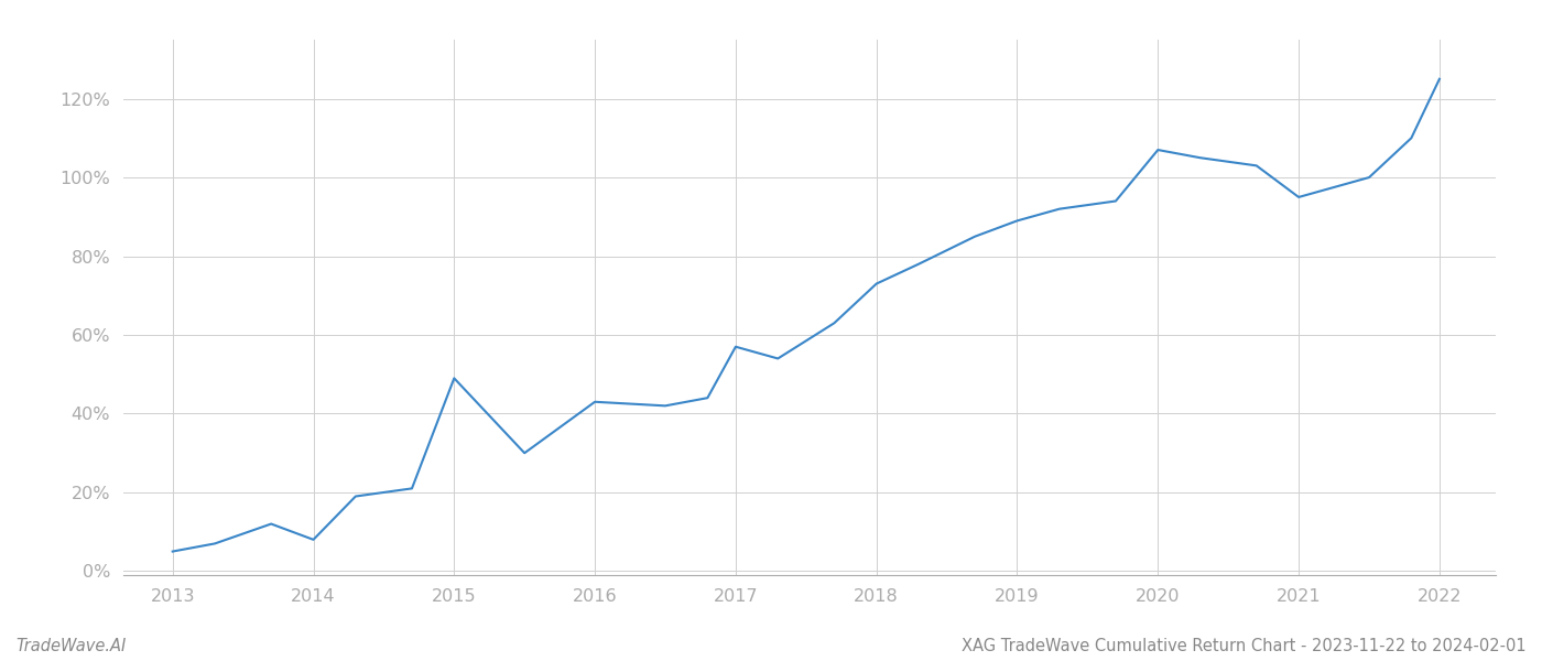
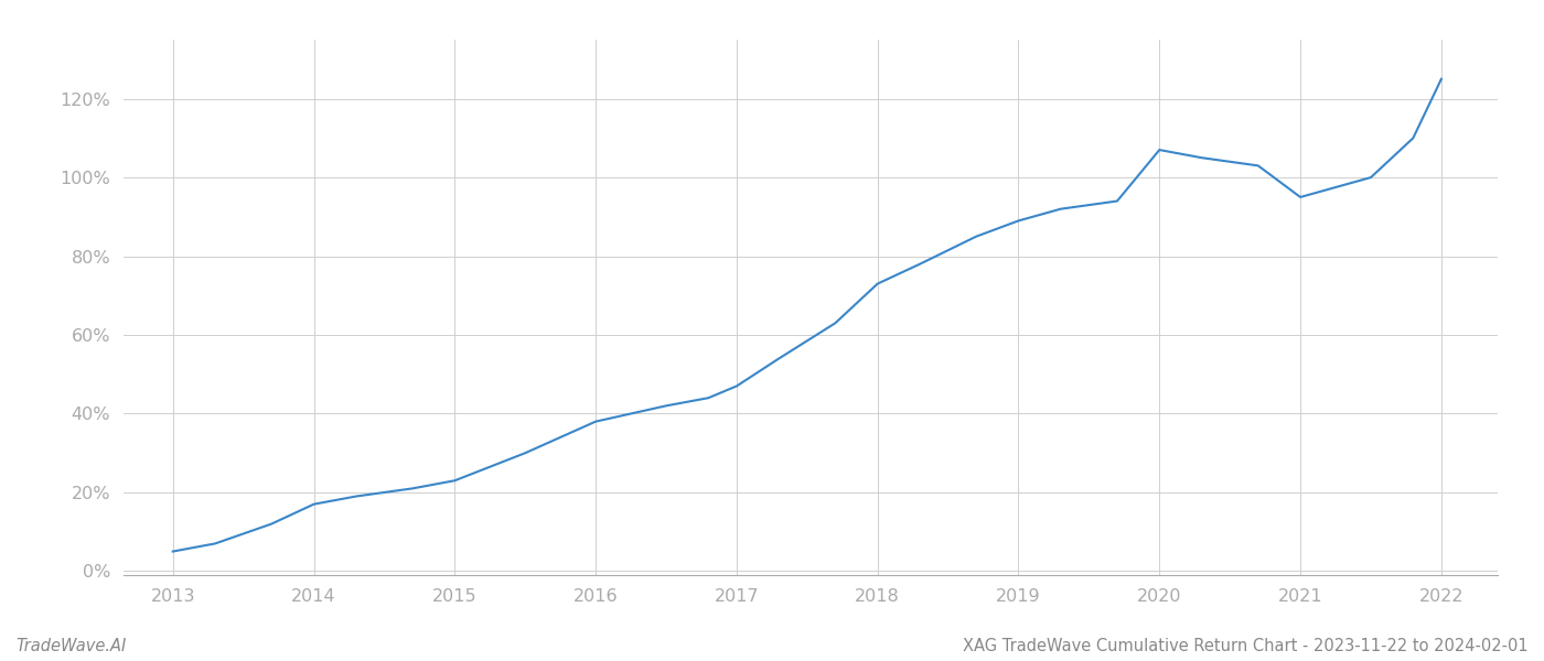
2014: 8% -> 17%
2015: 49% -> 23%
2016: 43% -> 38%
2017: 57% -> 47%
